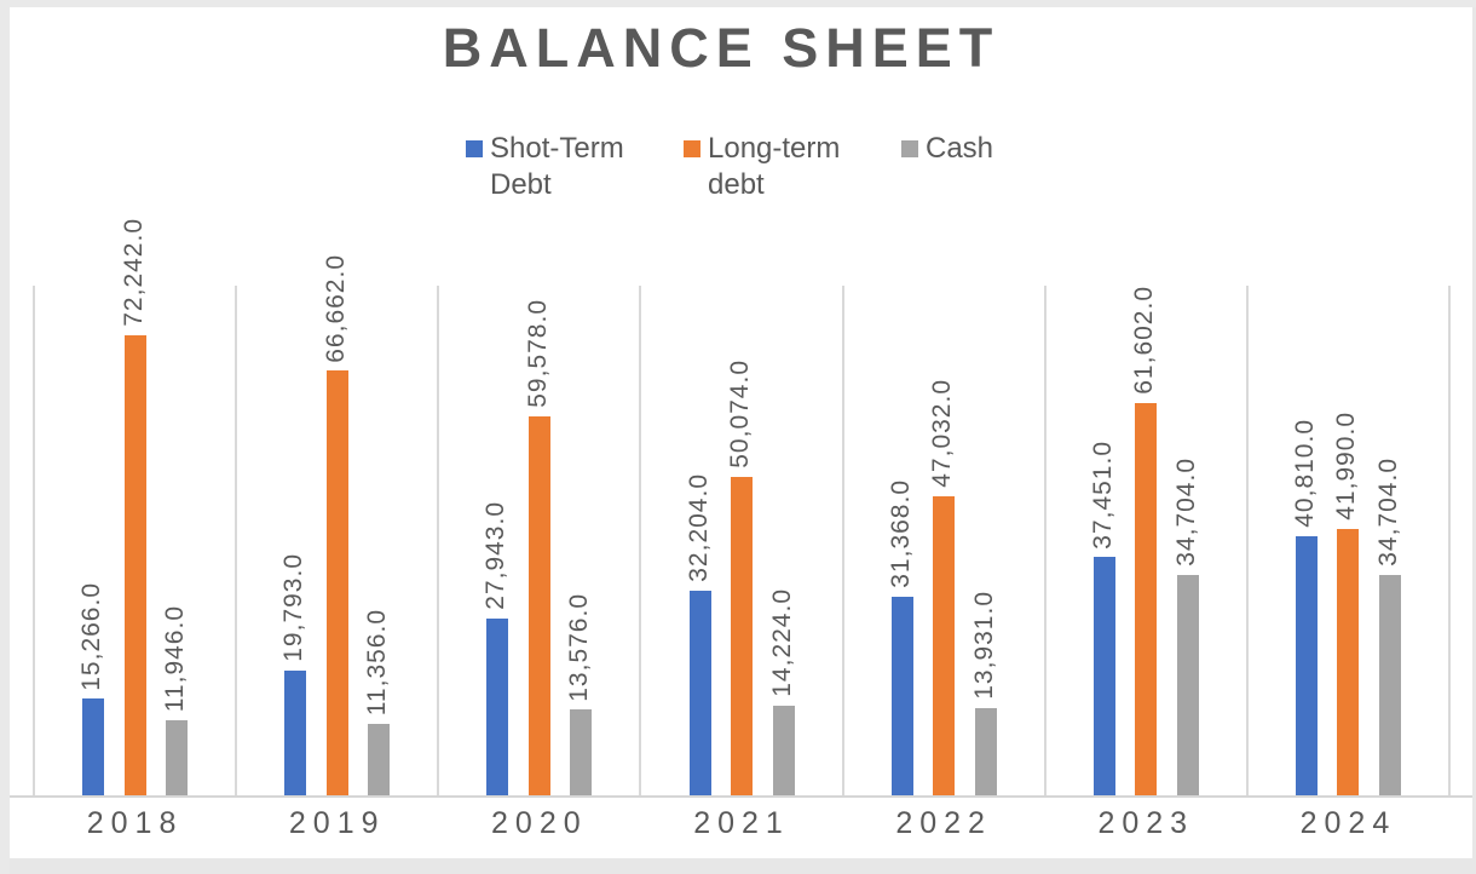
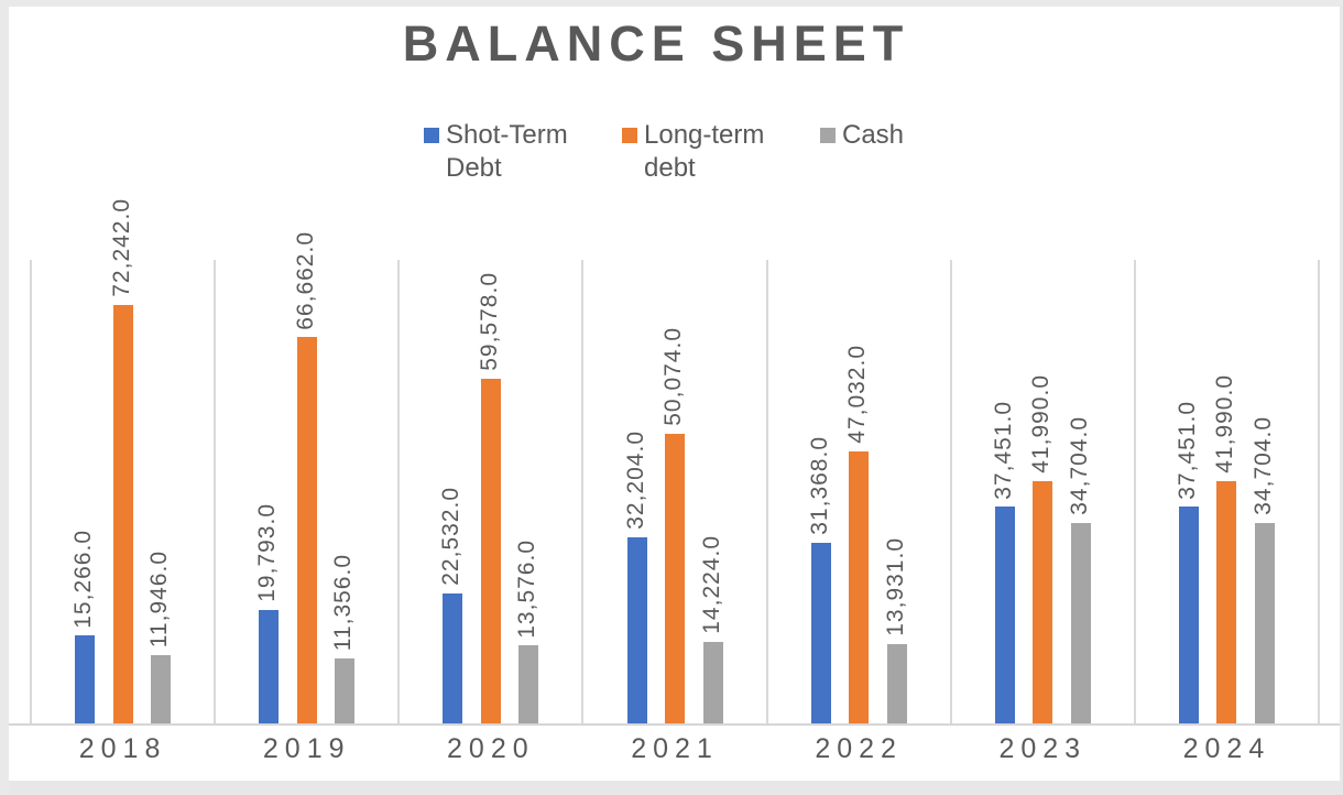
Shot-Term Debt/2020: 27,943.0 -> 22,532.0
Long-term debt/2023: 61,602.0 -> 41,990.0
Shot-Term Debt/2024: 40,810.0 -> 37,451.0
